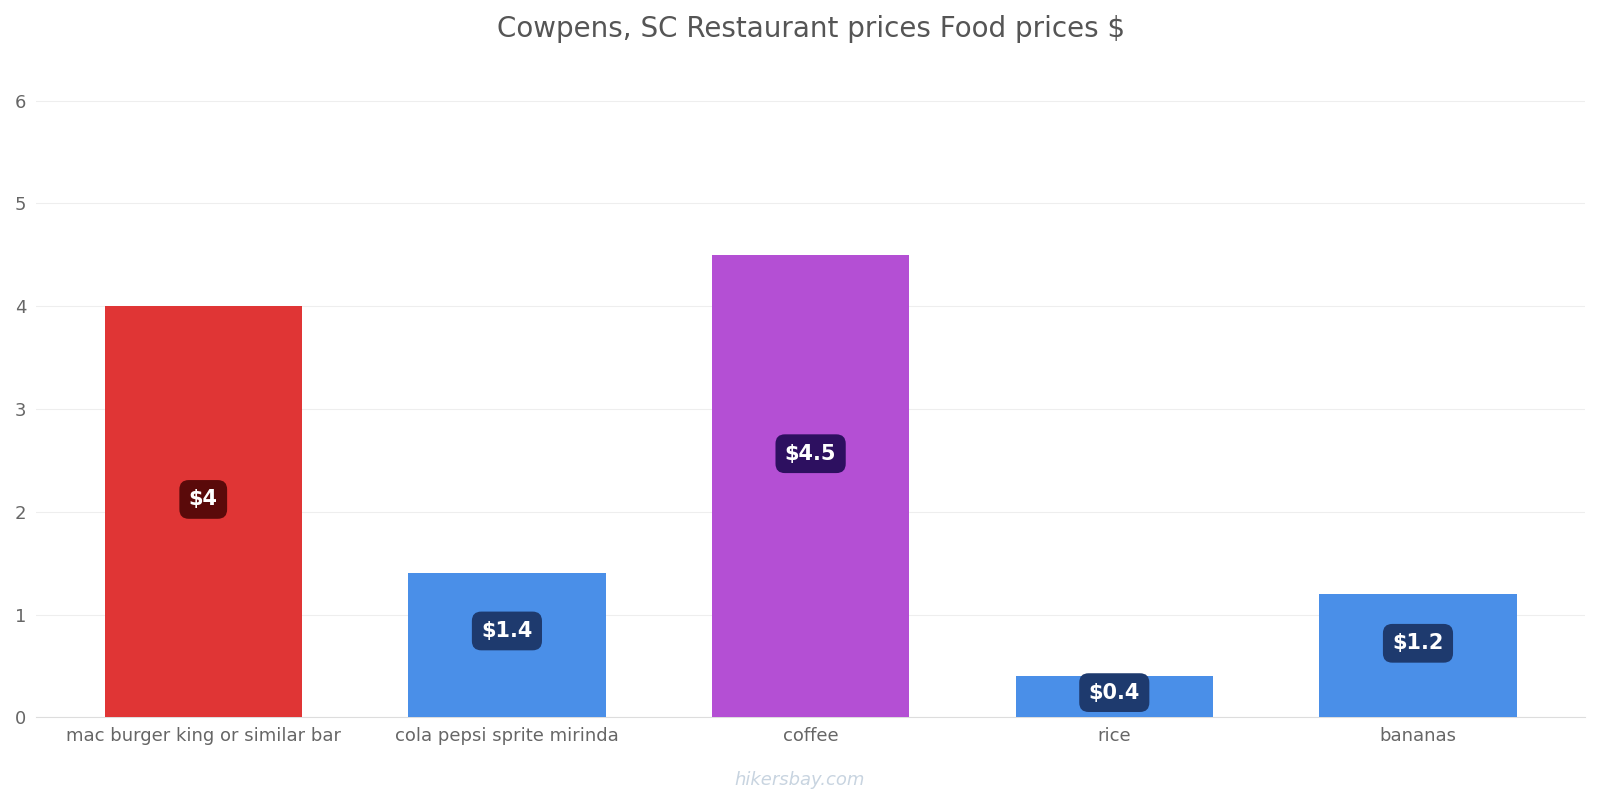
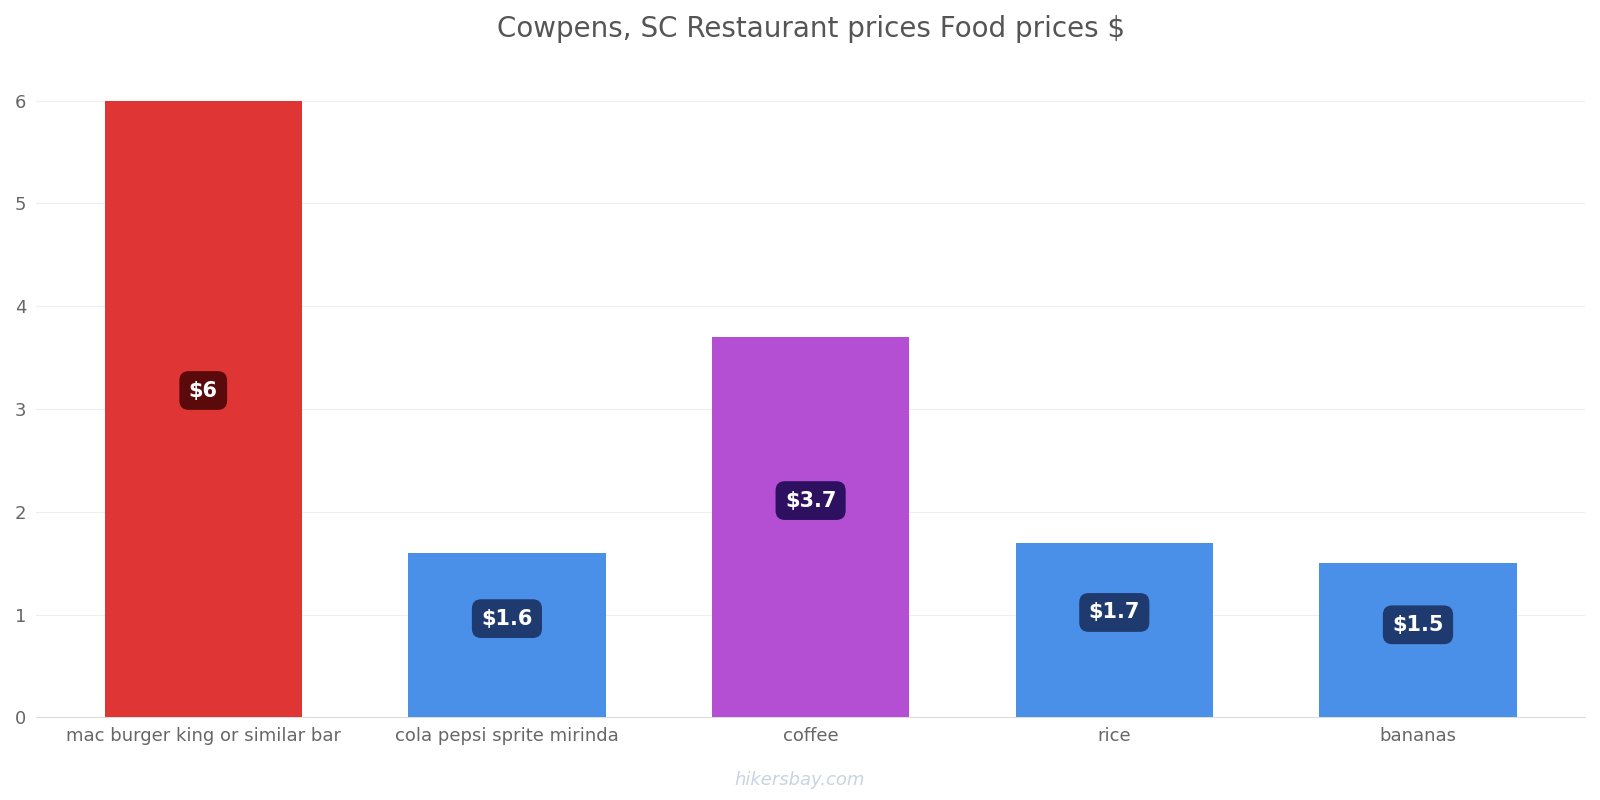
mac burger king or similar bar: $4 -> $6
cola pepsi sprite mirinda: $1.4 -> $1.6
coffee: $4.5 -> $3.7
rice: $0.4 -> $1.7
bananas: $1.2 -> $1.5
